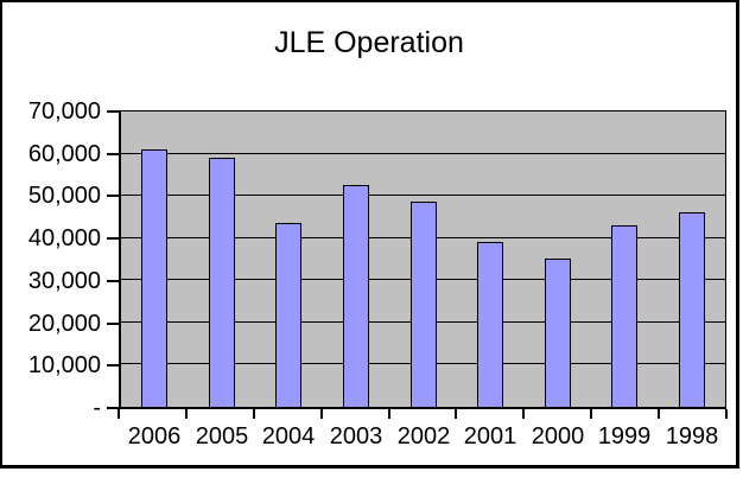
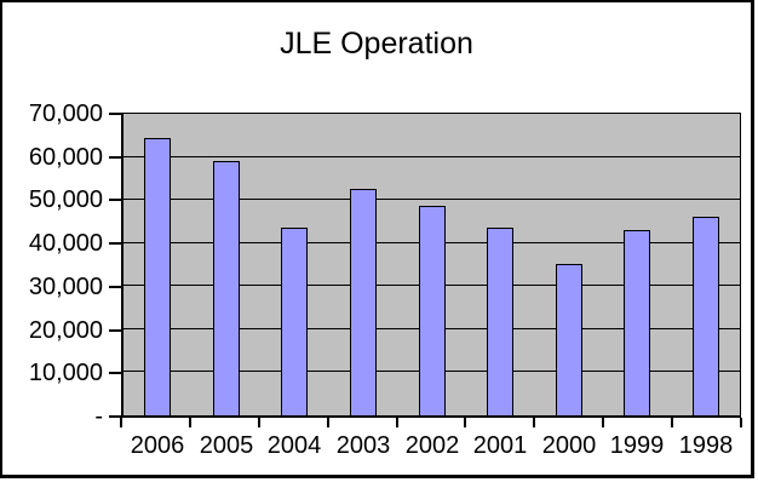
2006: 61000 -> 64000
2001: 39000 -> 44000
